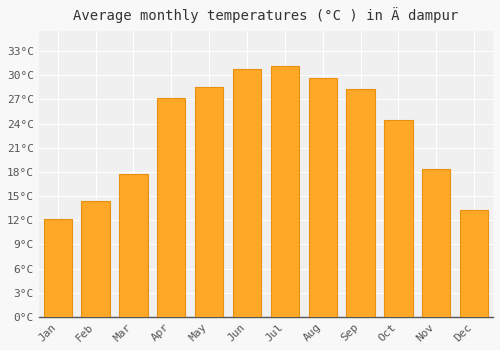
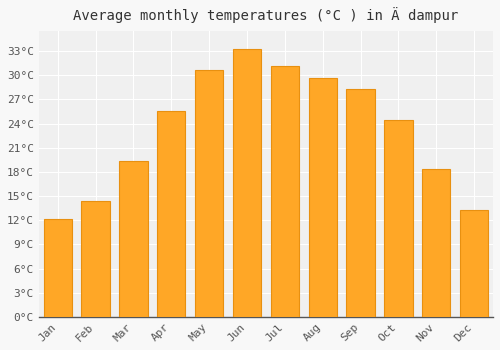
Mar: 17.8°C -> 19.4°C
Apr: 27.2°C -> 25.6°C
May: 28.6°C -> 30.6°C
Jun: 30.8°C -> 33.3°C
